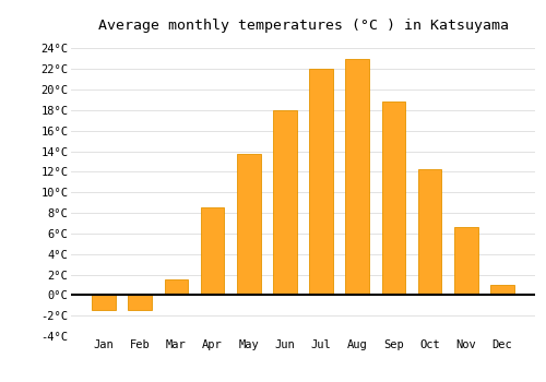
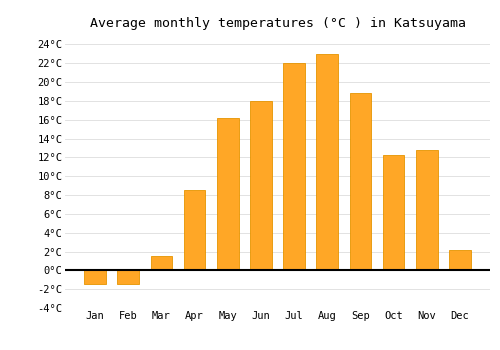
May: 13.7°C -> 16.2°C
Nov: 6.6°C -> 12.8°C
Dec: 1.0°C -> 2.2°C
